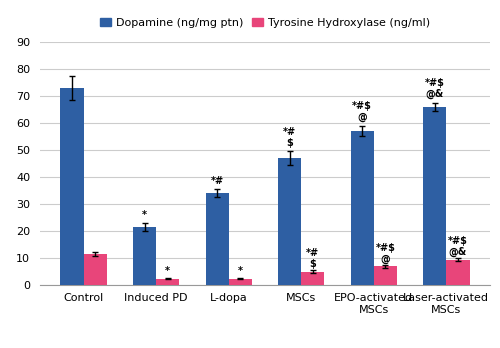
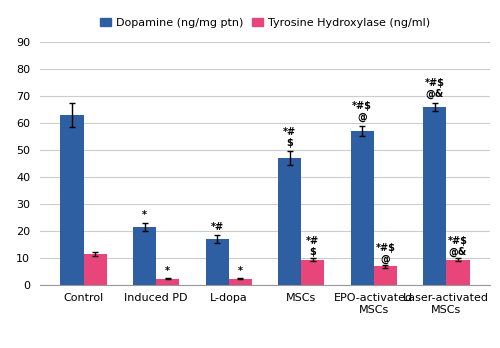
Dopamine (ng/mg ptn)/Control: 73.0 -> 63.0
Dopamine (ng/mg ptn)/L-dopa: 34.0 -> 17.0
Tyrosine Hydroxylase (ng/ml)/MSCs: 5.0 -> 9.5
